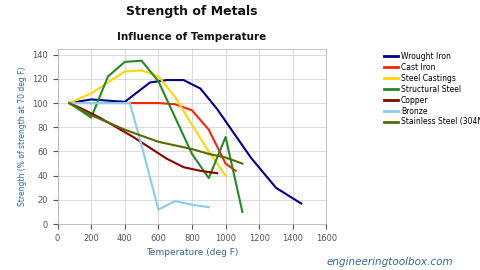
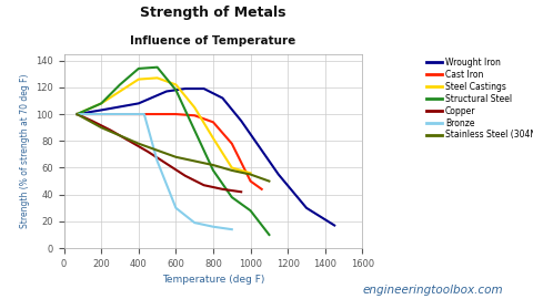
Structural Steel/200: 88 -> 108
Wrought Iron/400: 101 -> 108
Bronze/600: 12 -> 30
Steel Castings/1000: 40 -> 56
Structural Steel/1000: 72 -> 28
